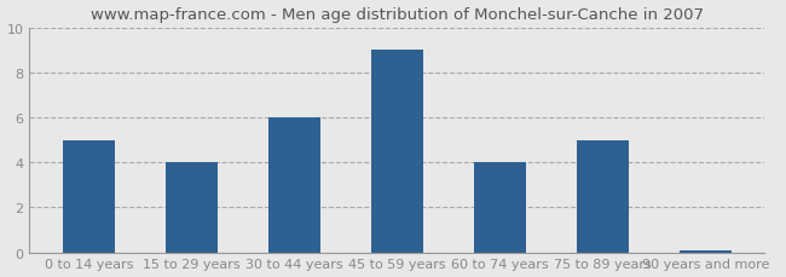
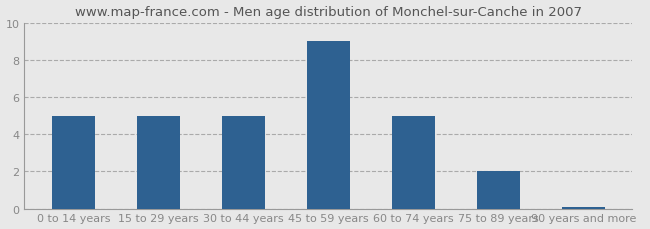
15 to 29 years: 4.0 -> 5.0
30 to 44 years: 6.0 -> 5.0
60 to 74 years: 4.0 -> 5.0
75 to 89 years: 5.0 -> 2.0
